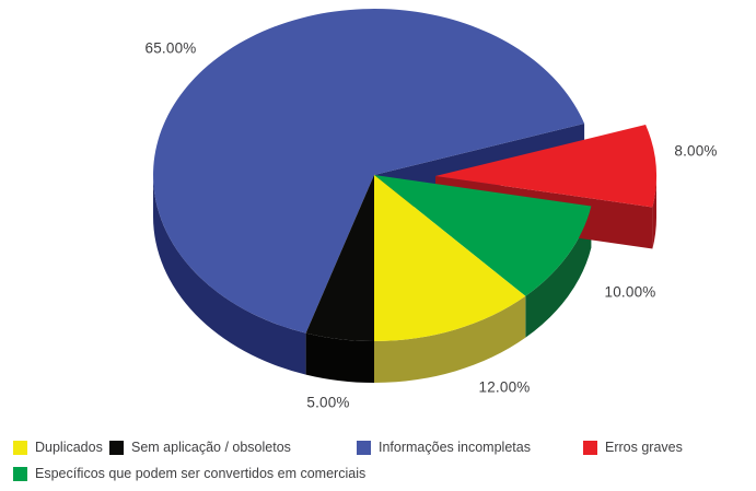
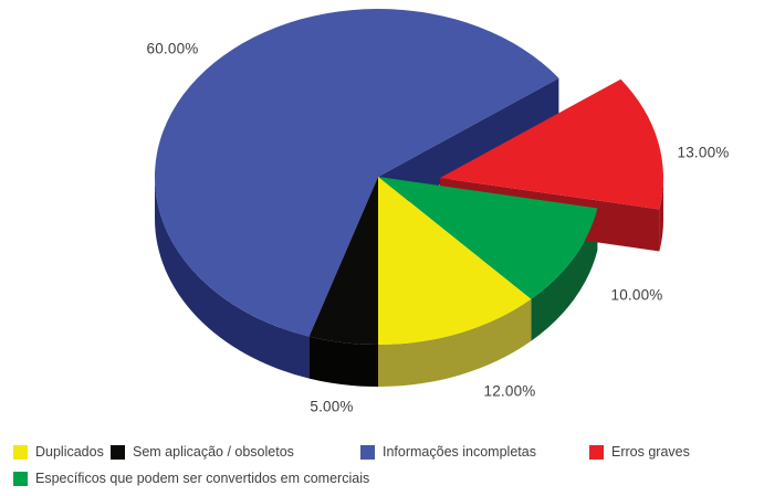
Informações incompletas: 65.00% -> 60.00%
Erros graves: 8.00% -> 13.00%
